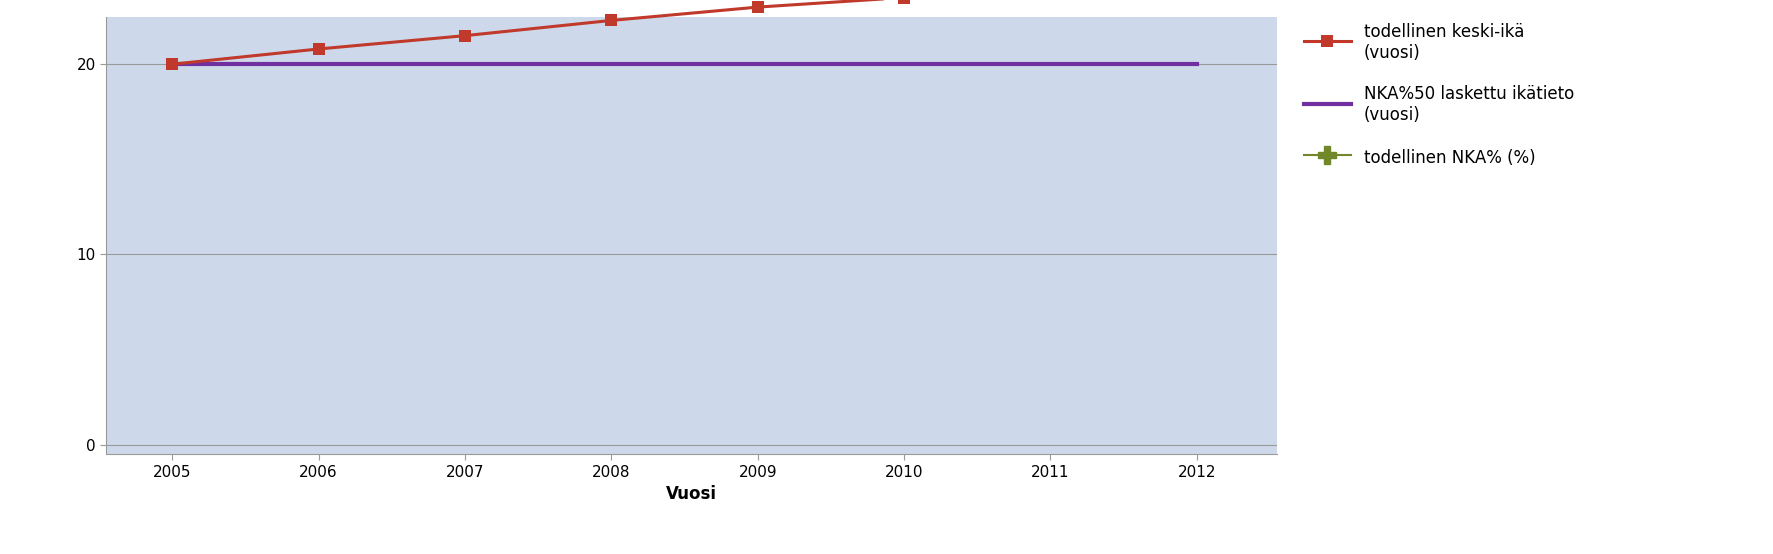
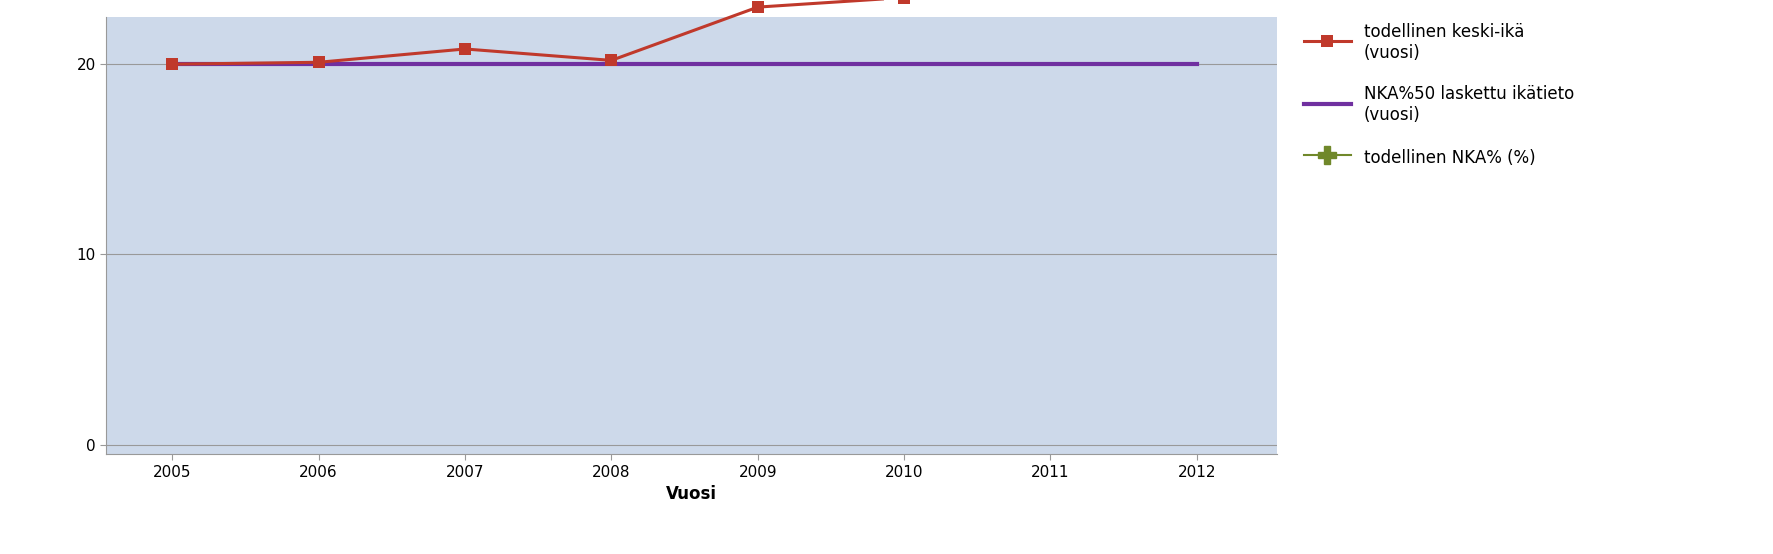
todellinen keski-ikä (vuosi)/2006: 20.8 -> 20.1
todellinen keski-ikä (vuosi)/2007: 21.5 -> 20.8
todellinen keski-ikä (vuosi)/2008: 22.3 -> 20.2
